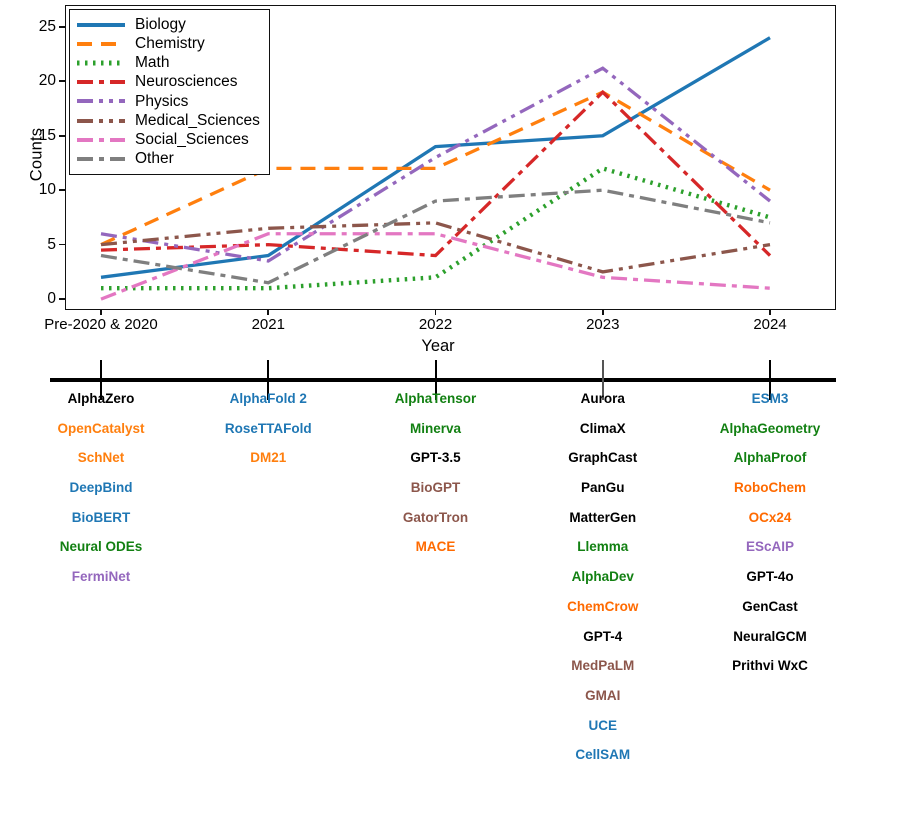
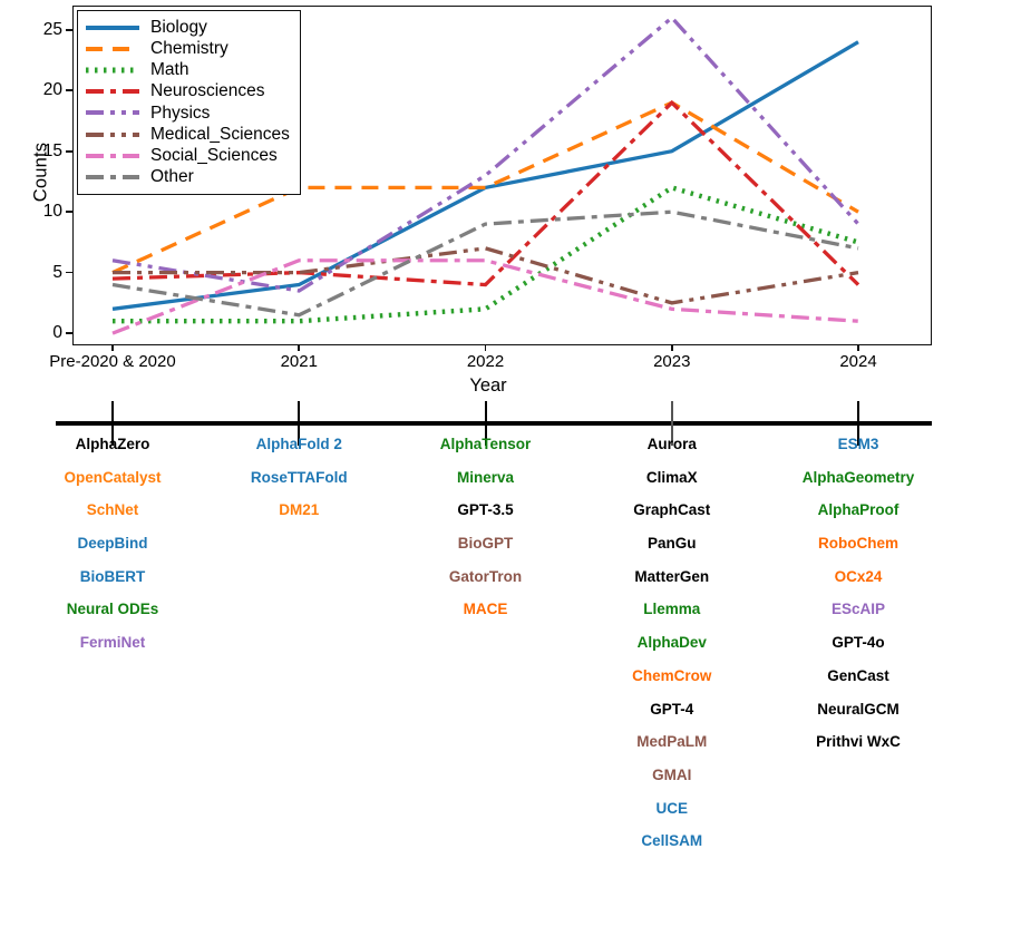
Medical_Sciences/2021: 6.5 -> 5.0
Biology/2022: 14 -> 12
Physics/2023: 21.2 -> 26.0
